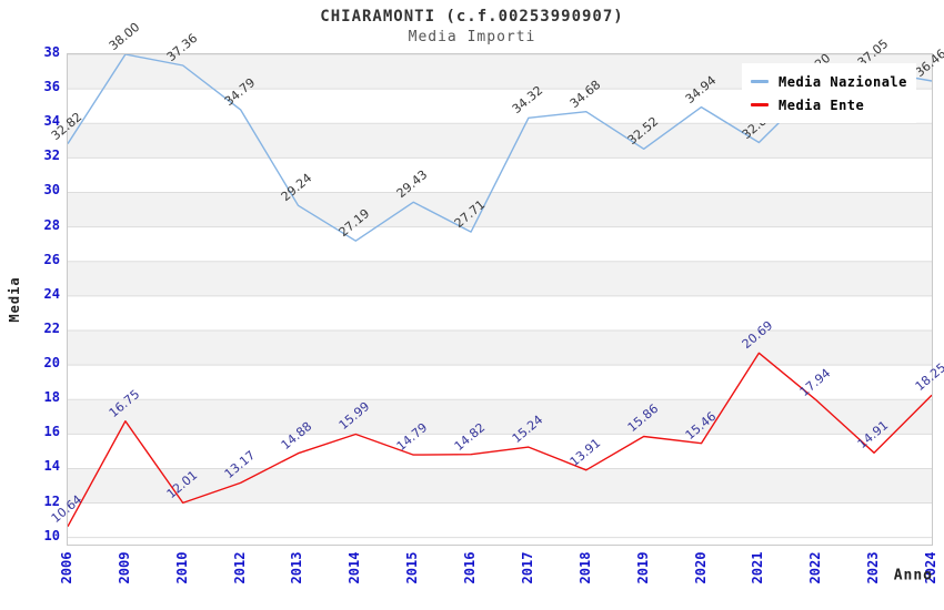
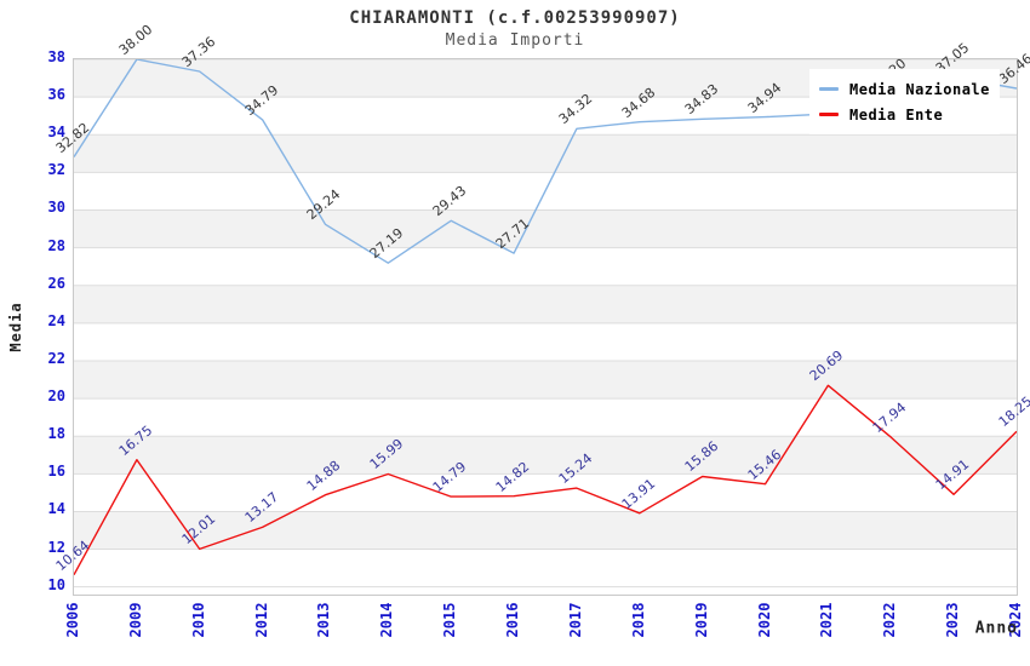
Media Nazionale/2019: 32.52 -> 34.83
Media Nazionale/2021: 32.89 -> 35.10
